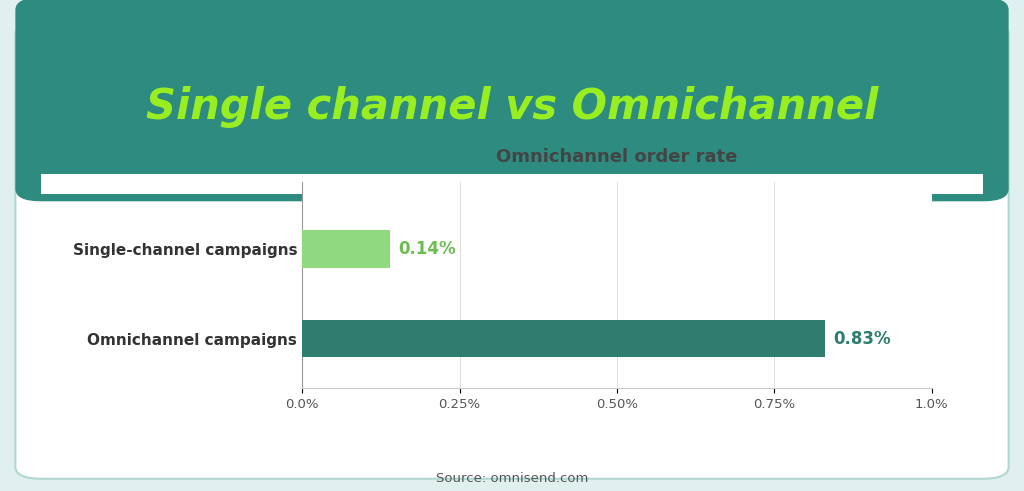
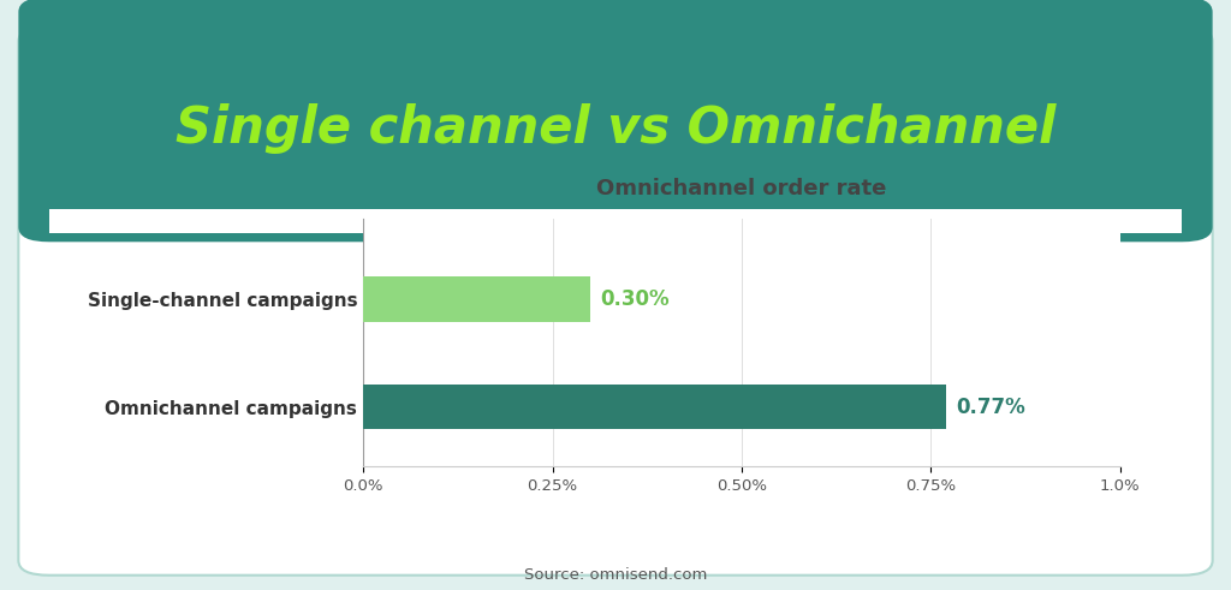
Single-channel campaigns: 0.14% -> 0.30%
Omnichannel campaigns: 0.83% -> 0.77%
